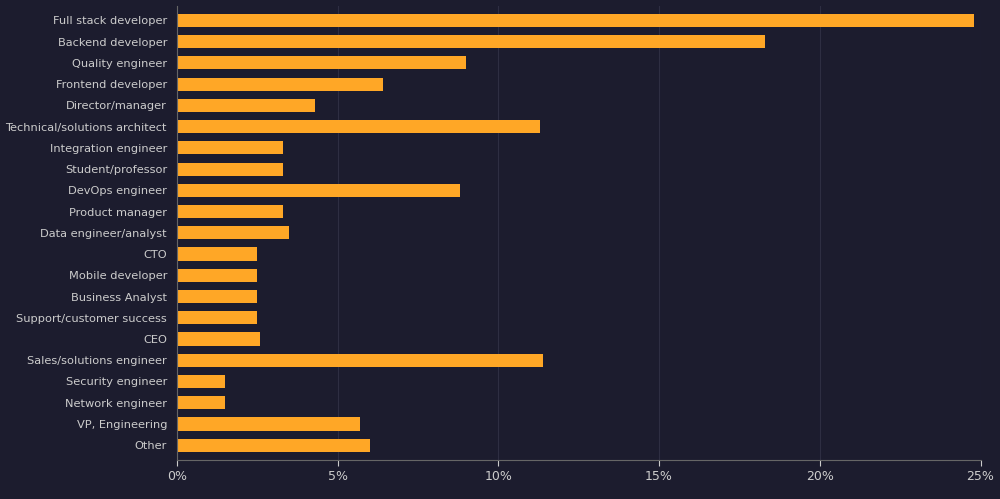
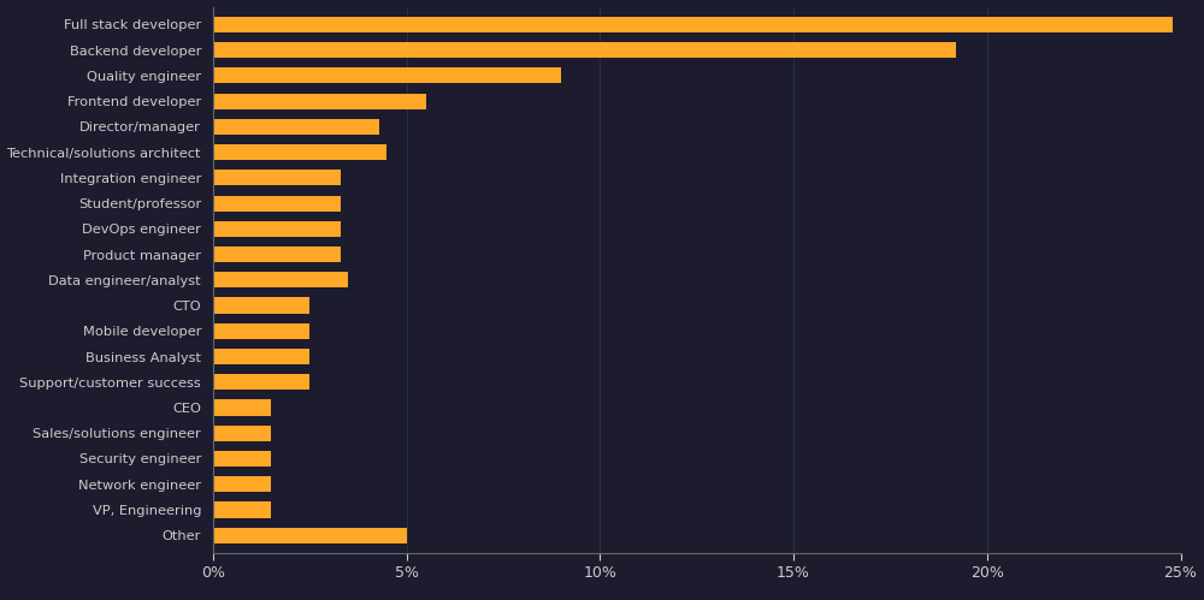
Backend developer: 18.3% -> 19.2%
Frontend developer: 6.4% -> 5.5%
Technical/solutions architect: 11.3% -> 4.5%
DevOps engineer: 8.8% -> 3.3%
CEO: 2.6% -> 1.5%
Sales/solutions engineer: 11.4% -> 1.5%
VP, Engineering: 5.7% -> 1.5%
Other: 6.0% -> 5.0%
